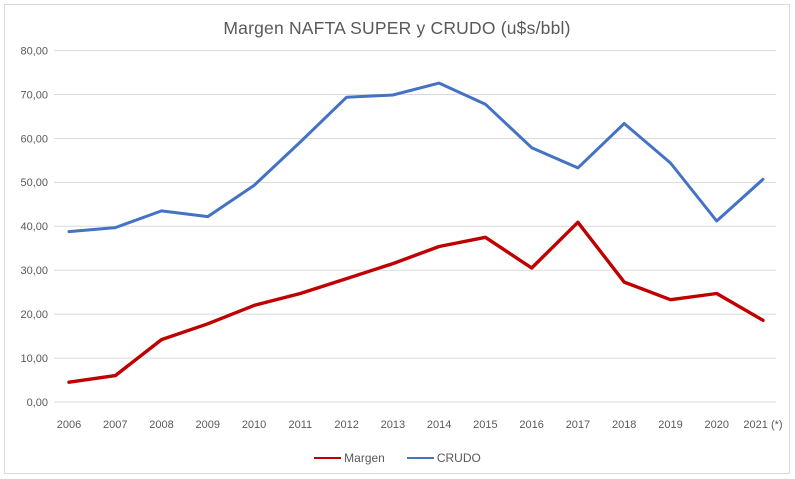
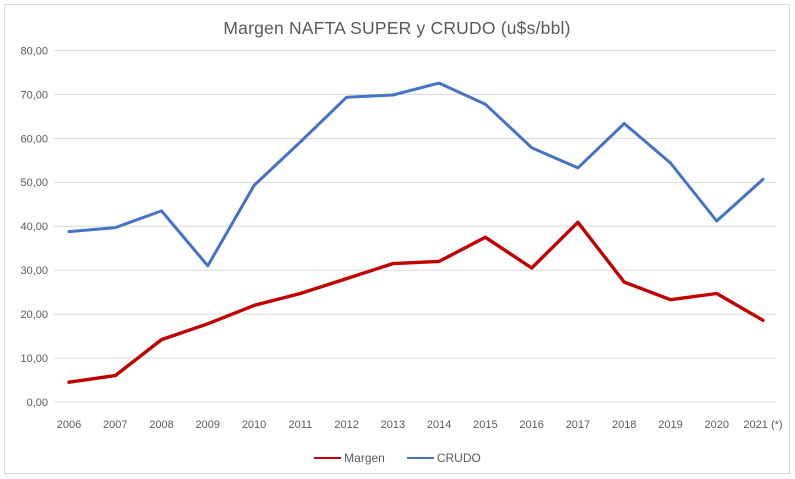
CRUDO/2009: 42 -> 31
Margen/2014: 35 -> 32
